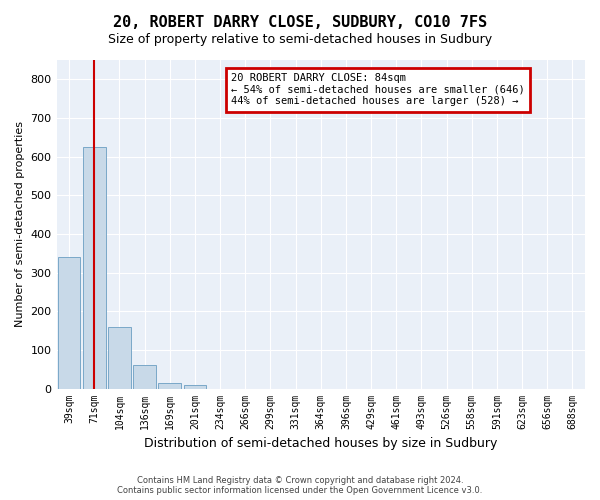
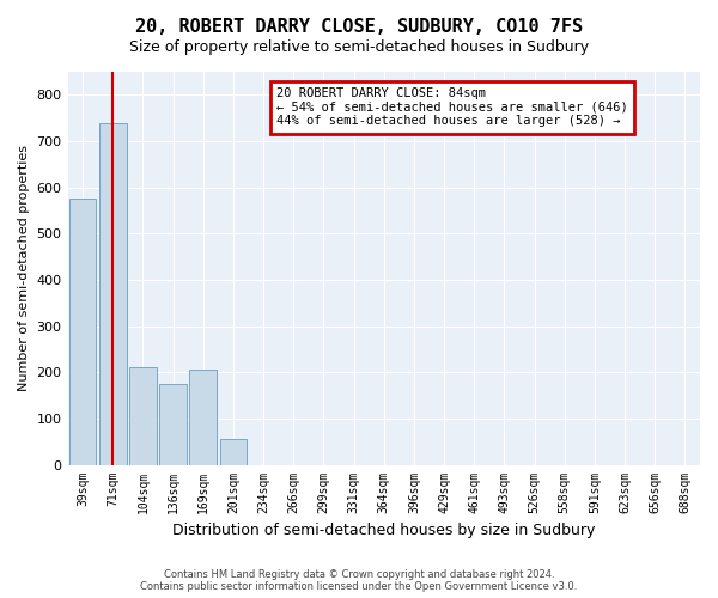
39sqm: 340 -> 575
71sqm: 625 -> 740
104sqm: 160 -> 210
136sqm: 62 -> 175
169sqm: 15 -> 205
201sqm: 8 -> 55
